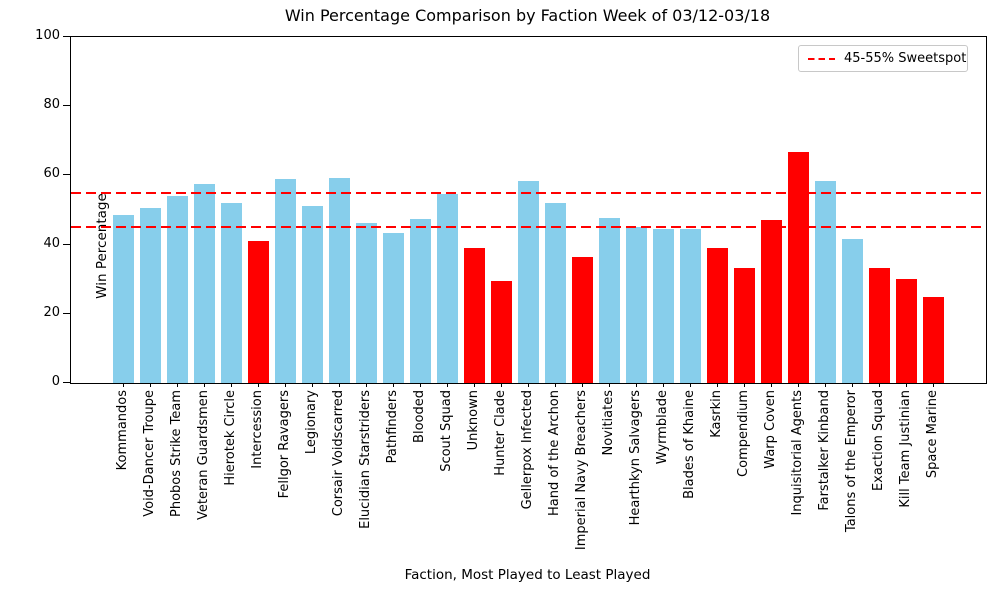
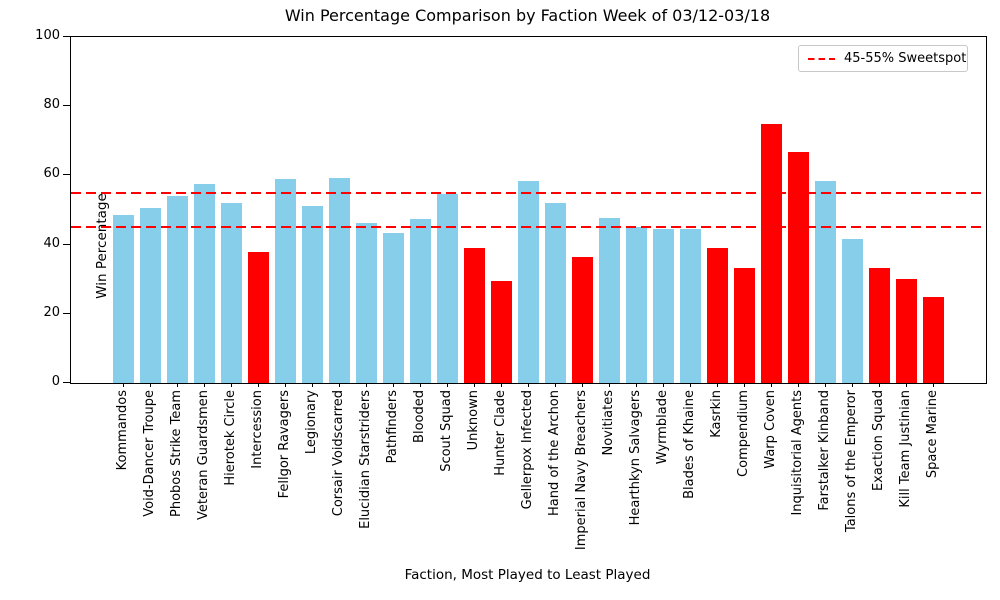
Intercession: 41 -> 38
Warp Coven: 47 -> 75
